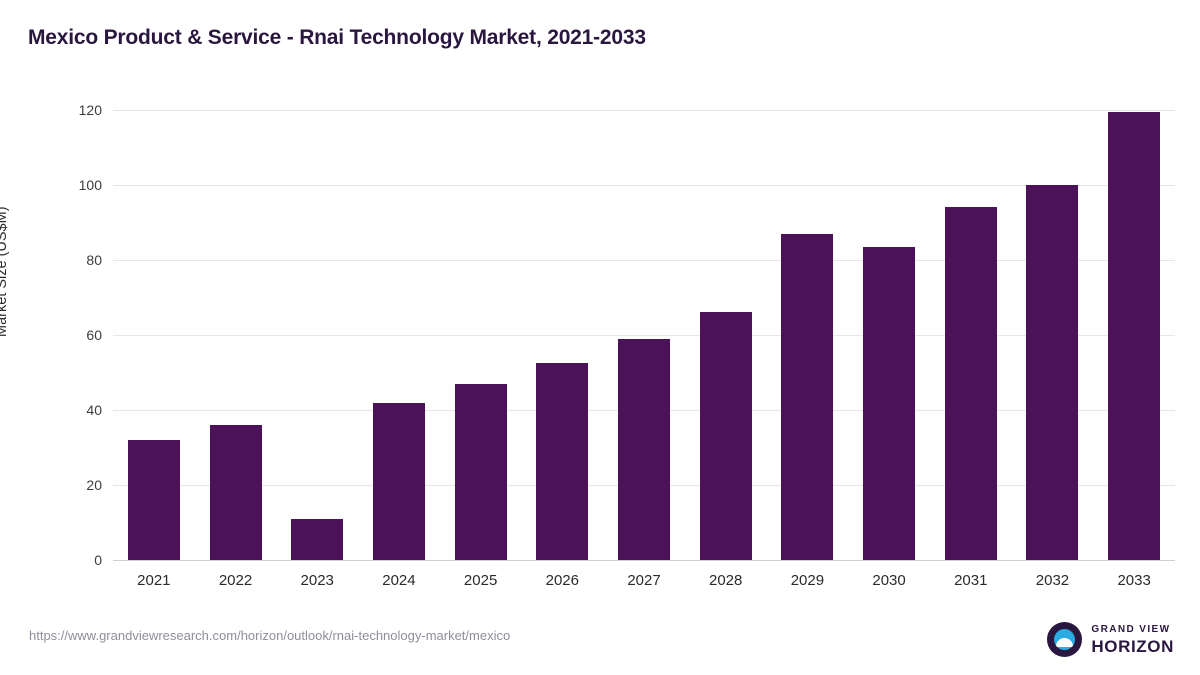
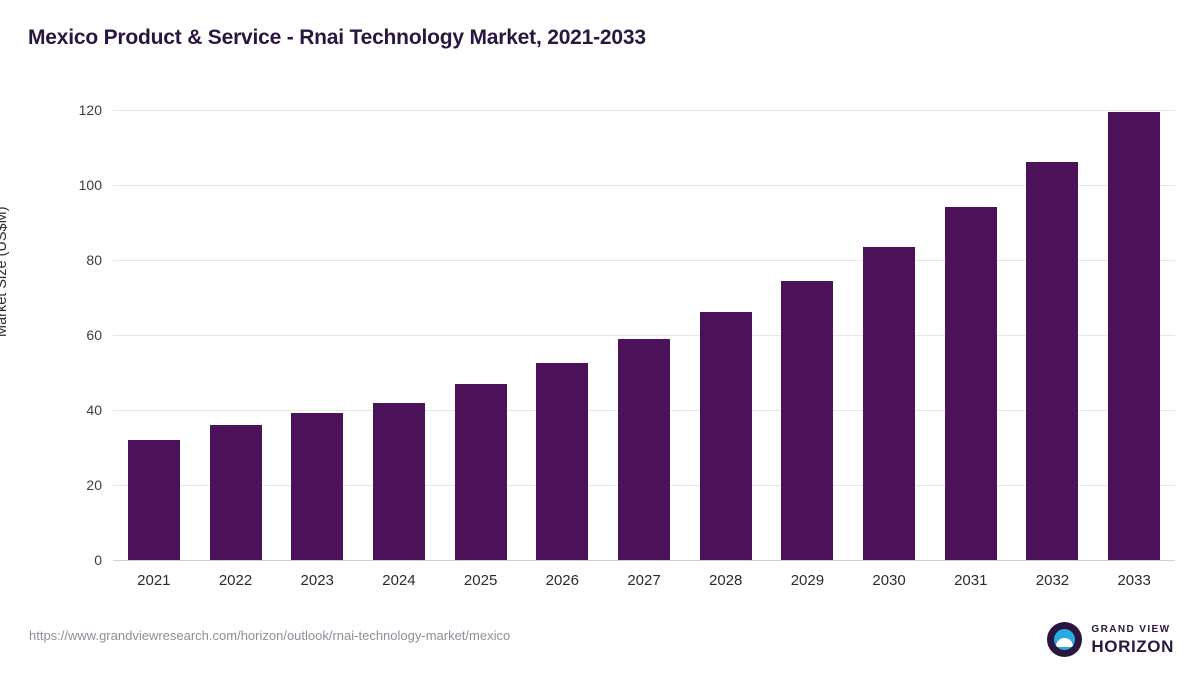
2023: 11 -> 39
2029: 87 -> 74
2032: 100 -> 106
